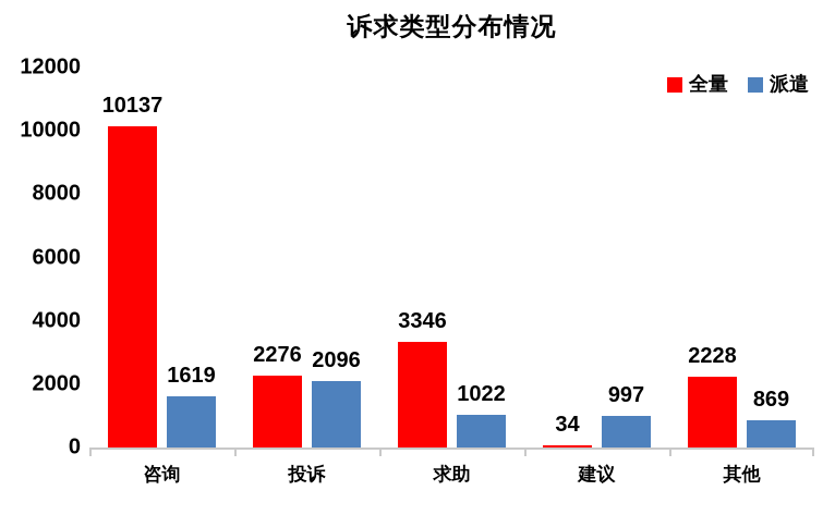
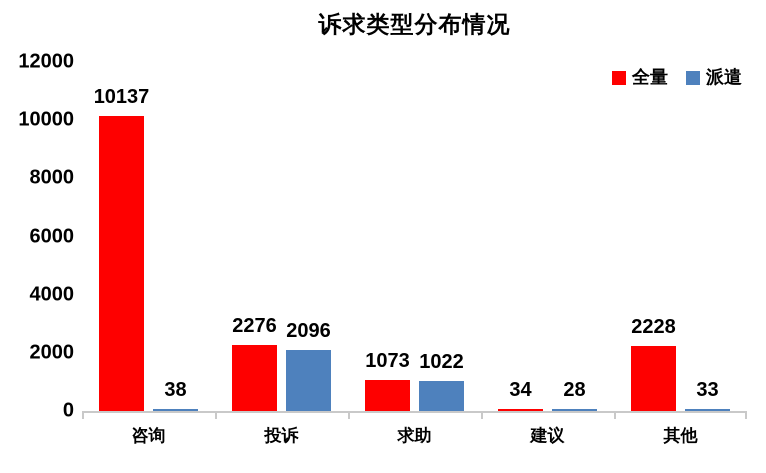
派遣/咨询: 1619 -> 38
全量/求助: 3346 -> 1073
派遣/建议: 997 -> 28
派遣/其他: 869 -> 33
